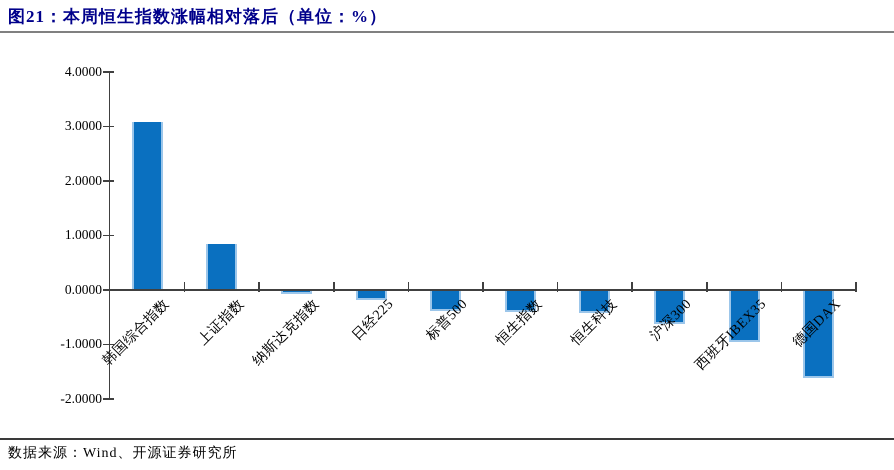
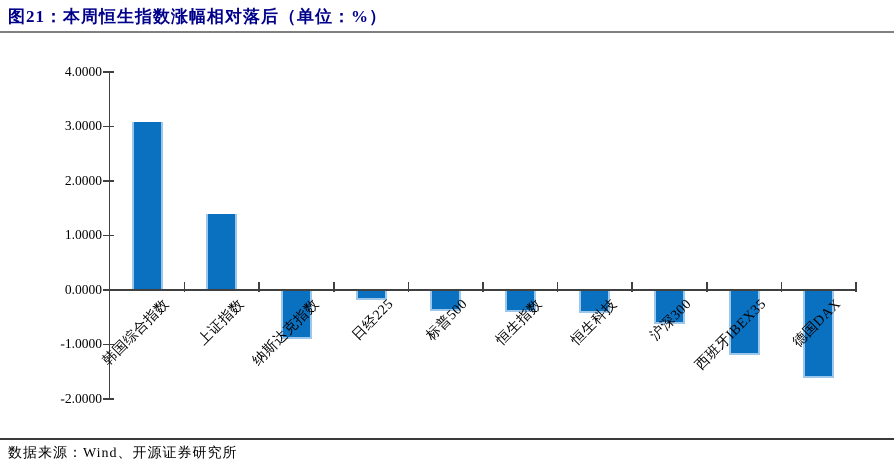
上证指数: 0.8 -> 1.4
纳斯达克指数: -0.1 -> -0.9
西班牙IBEX35: -1.0 -> -1.2
